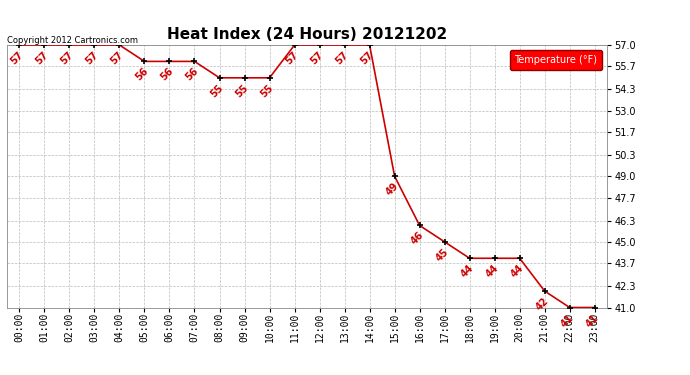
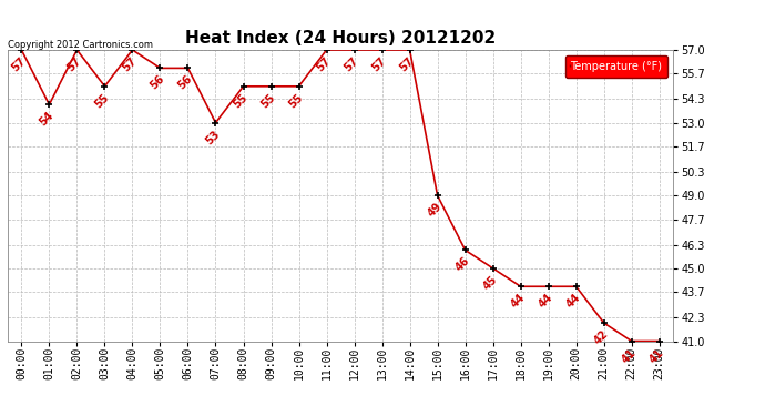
01:00: 57 -> 54
03:00: 57 -> 55
07:00: 56 -> 53
